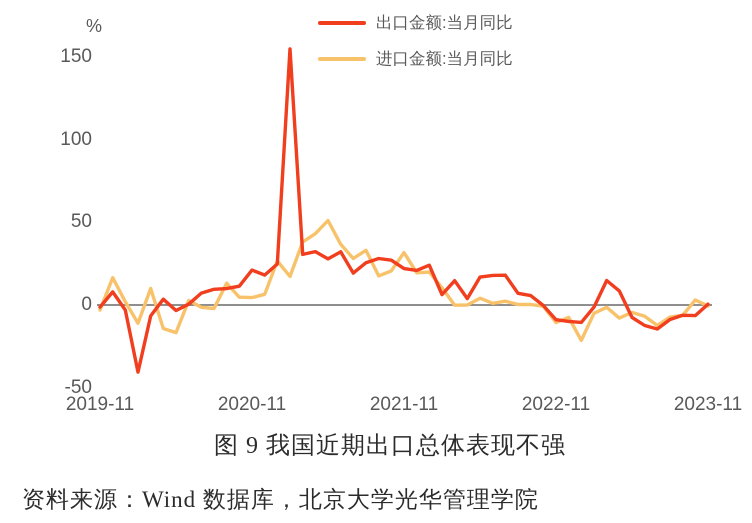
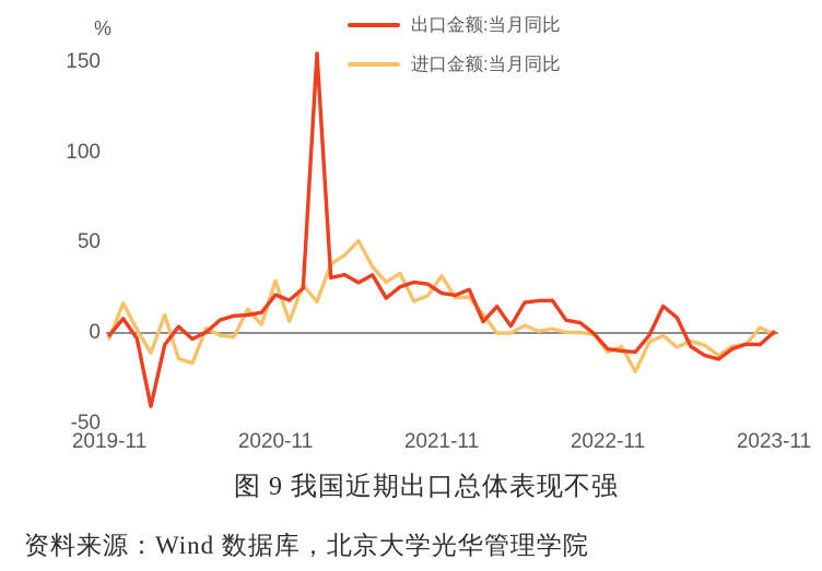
进口金额:当月同比/2020-11: 4 -> 29
